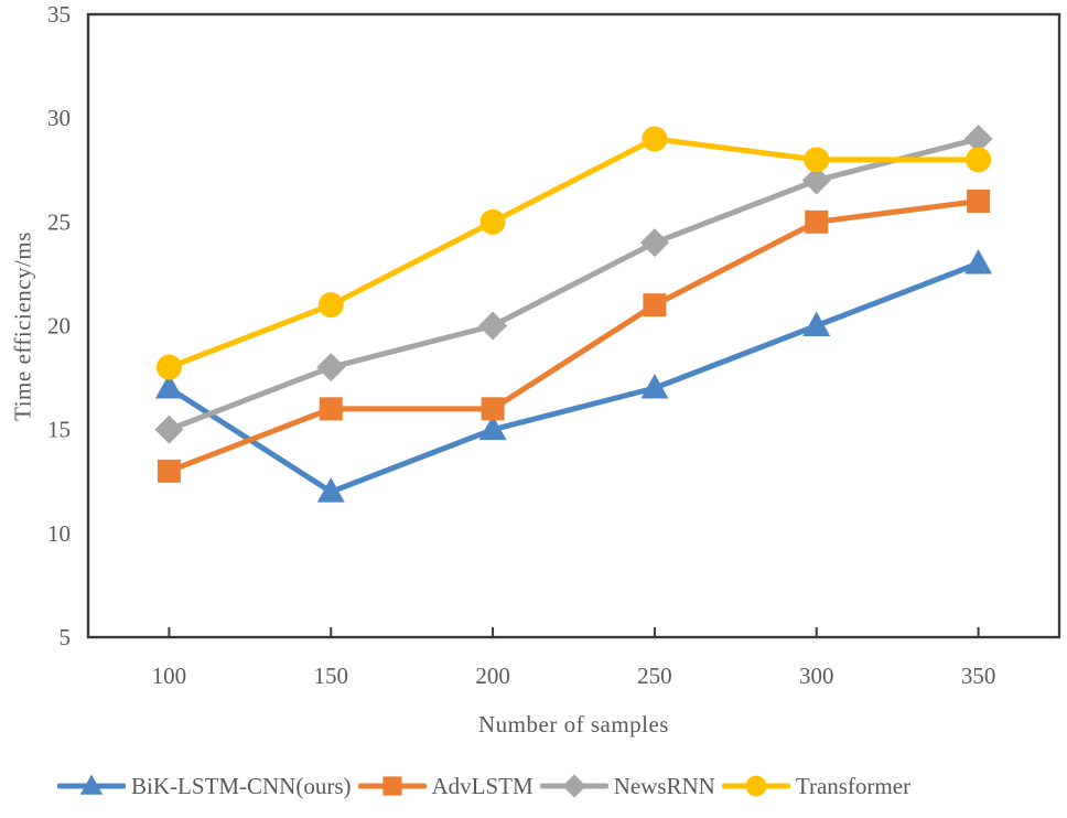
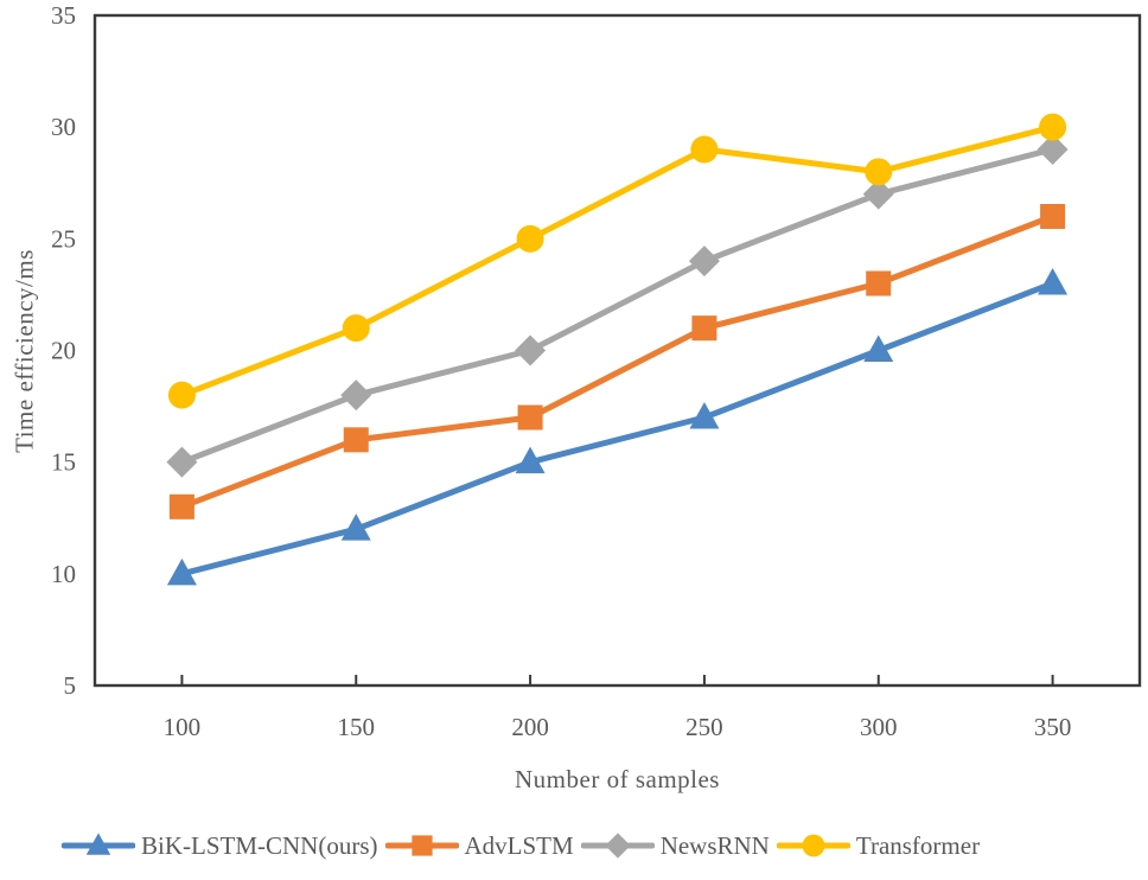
BiK-LSTM-CNN(ours)/100: 17 -> 10
AdvLSTM/200: 16 -> 17
AdvLSTM/300: 25 -> 23
Transformer/350: 28 -> 30
